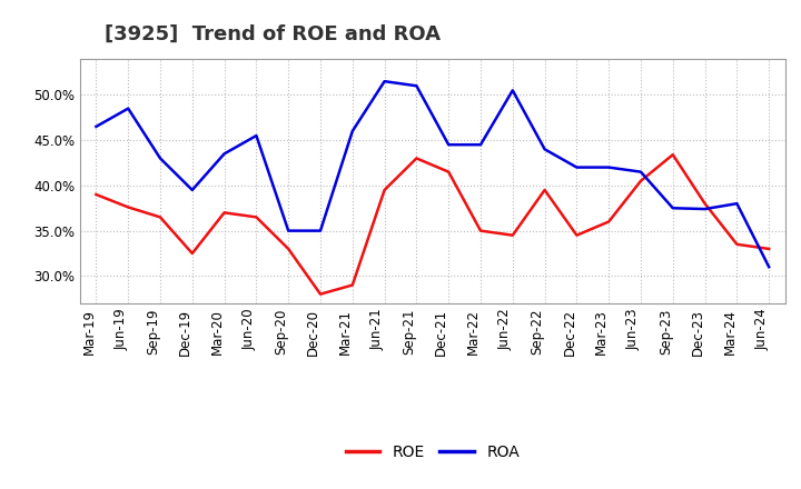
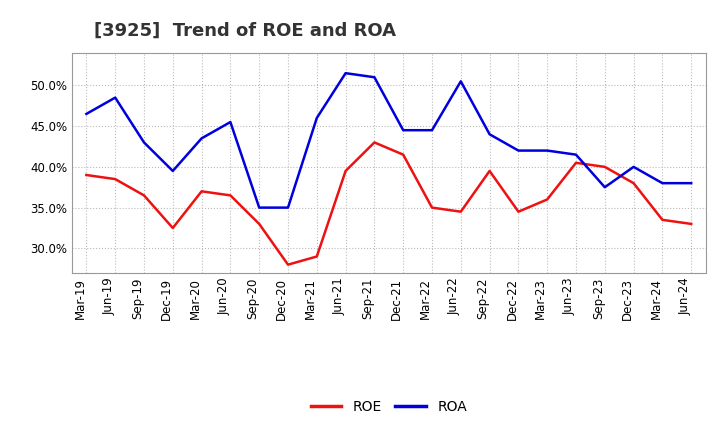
ROE/Jun-19: 37.6% -> 38.5%
ROE/Sep-23: 43.4% -> 40.0%
ROA/Dec-23: 37.4% -> 40.0%
ROA/Jun-24: 31.0% -> 38.0%
